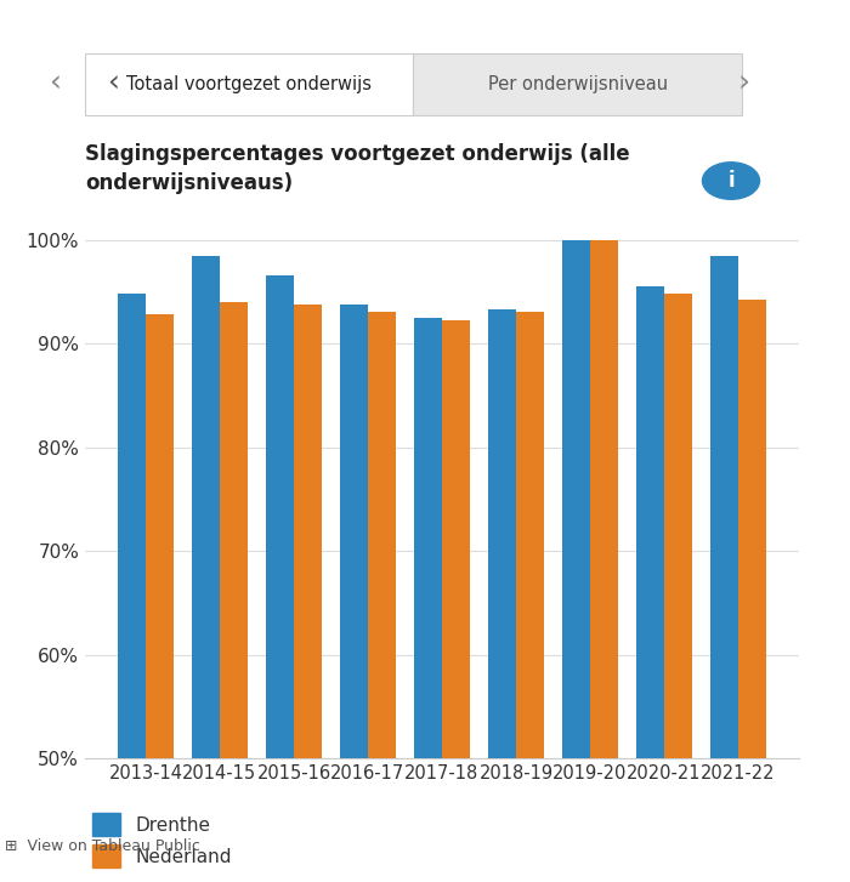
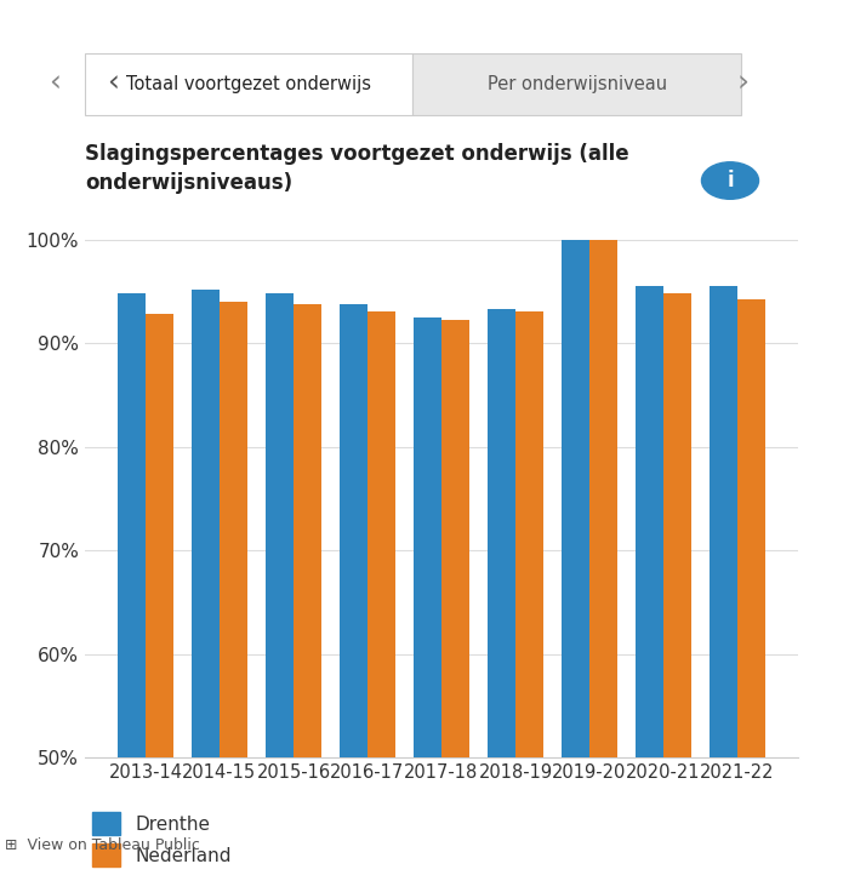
Drenthe/2014-15: 98.4% -> 95.2%
Drenthe/2015-16: 96.6% -> 94.8%
Drenthe/2021-22: 98.4% -> 95.5%
